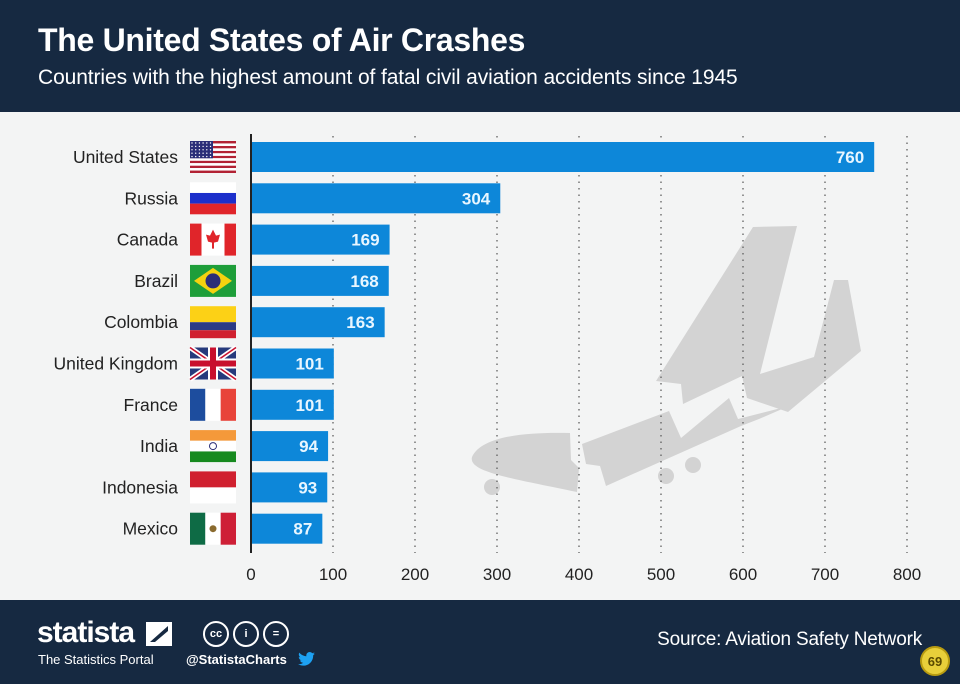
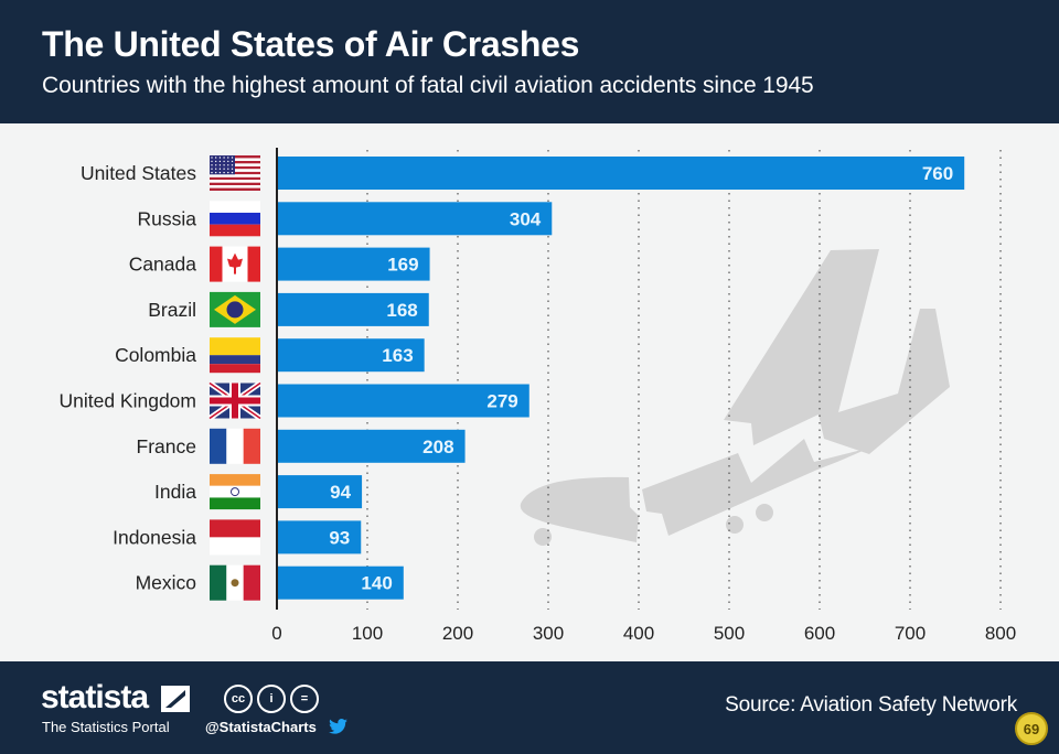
United Kingdom: 101 -> 279
France: 101 -> 208
Mexico: 87 -> 140
